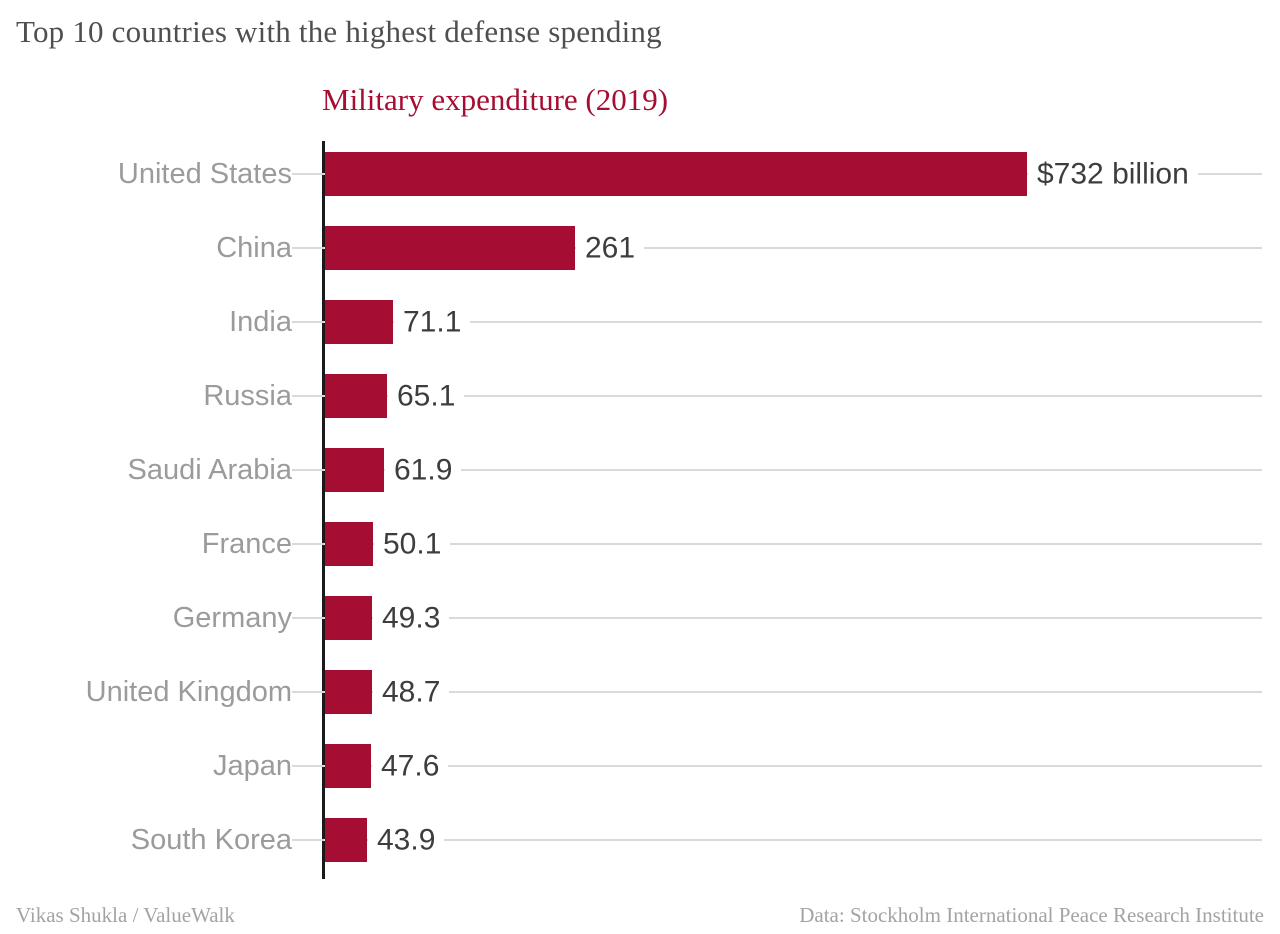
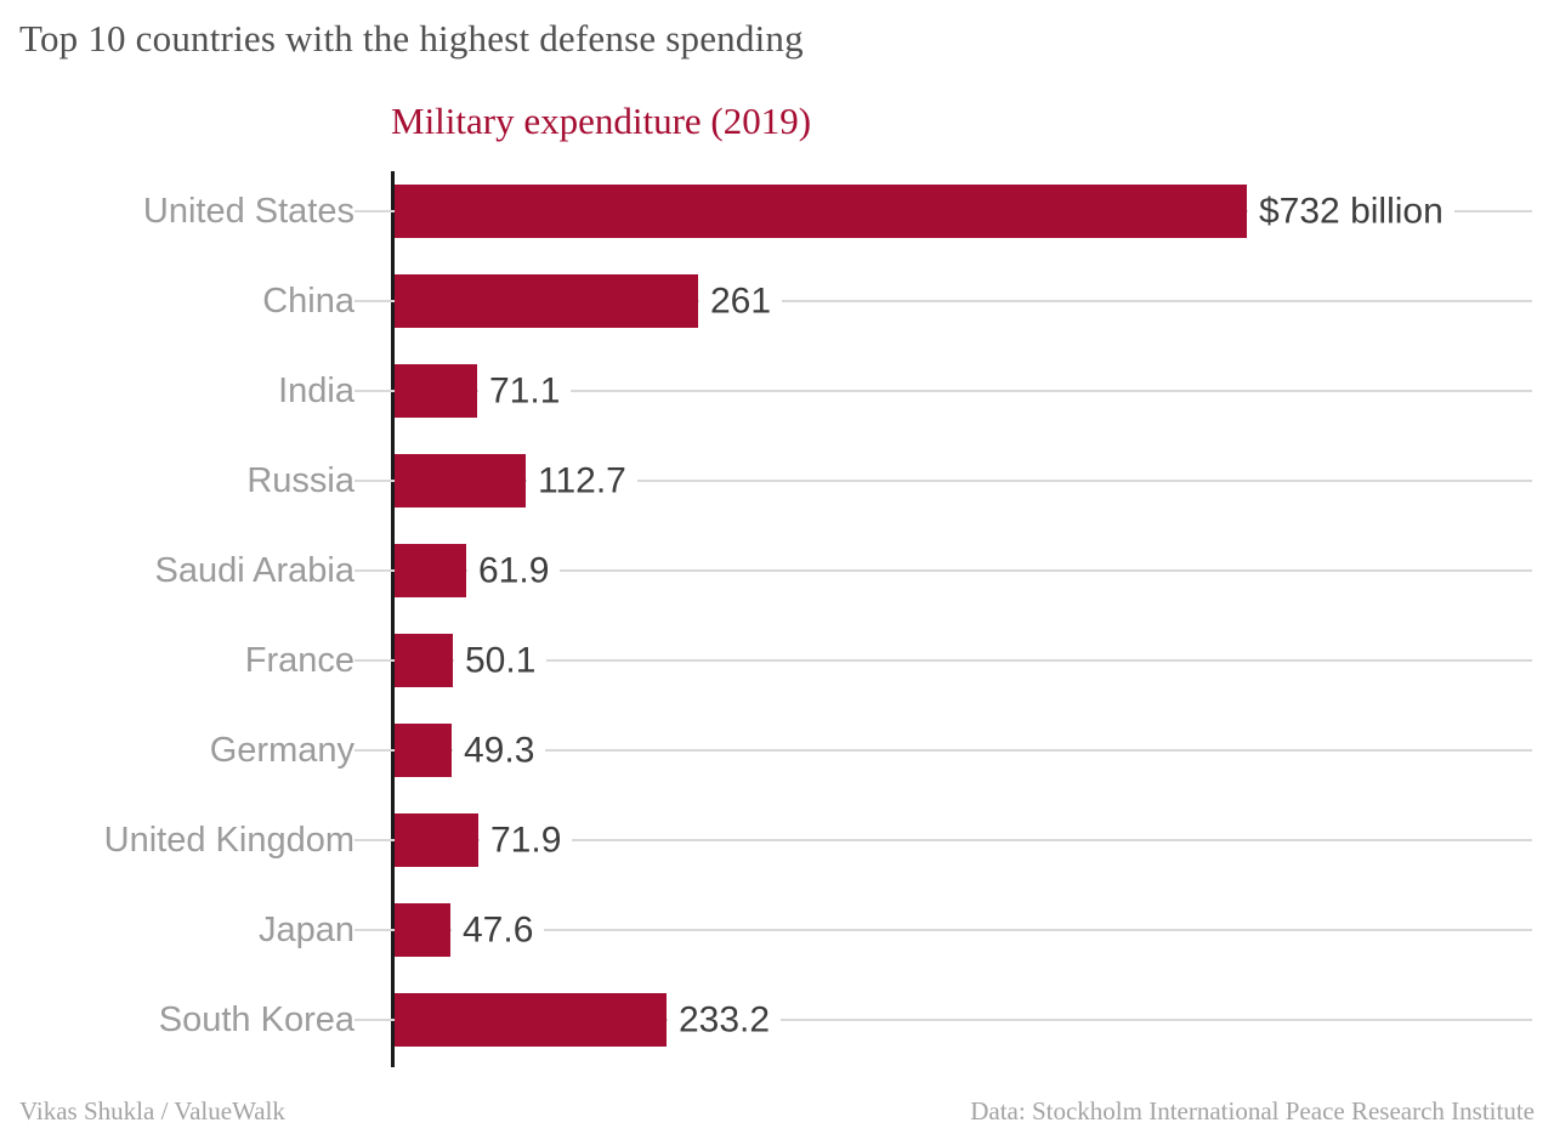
Russia: 65.1 -> 112.7
United Kingdom: 48.7 -> 71.9
South Korea: 43.9 -> 233.2
